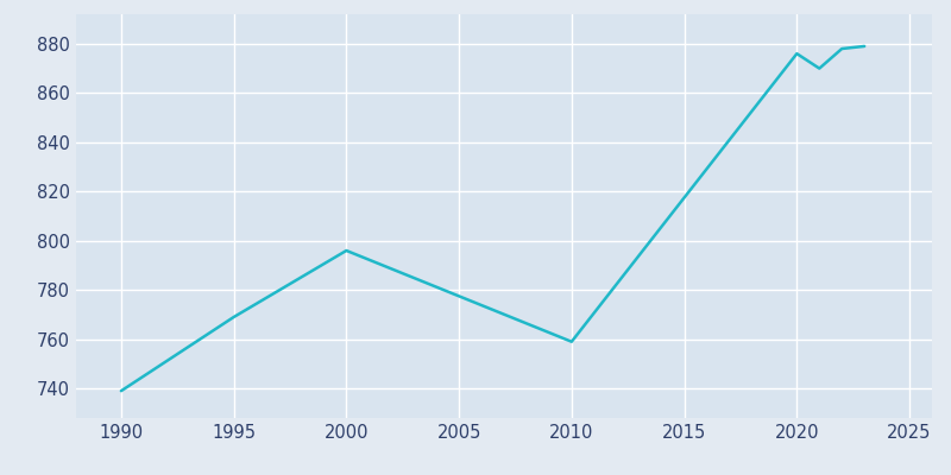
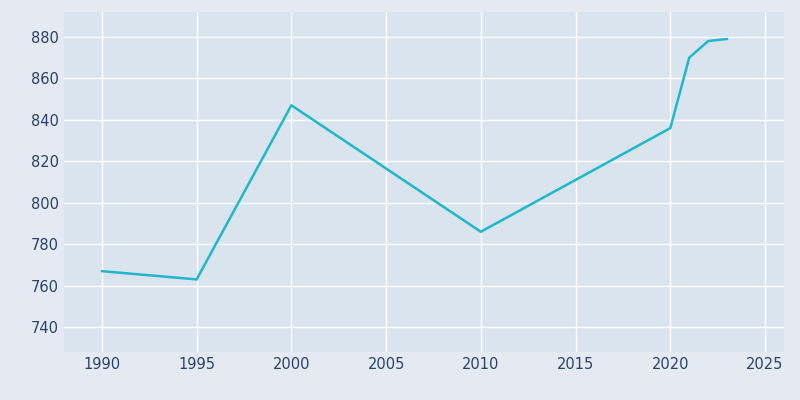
1990: 739 -> 767
1995: 769 -> 763
2000: 796 -> 847
2010: 759 -> 786
2020: 876 -> 836
